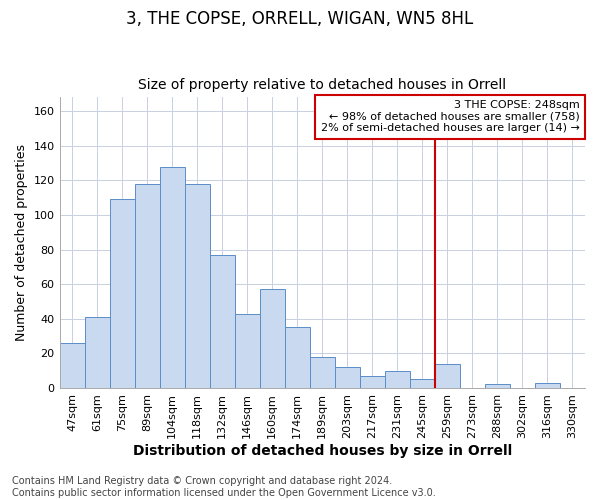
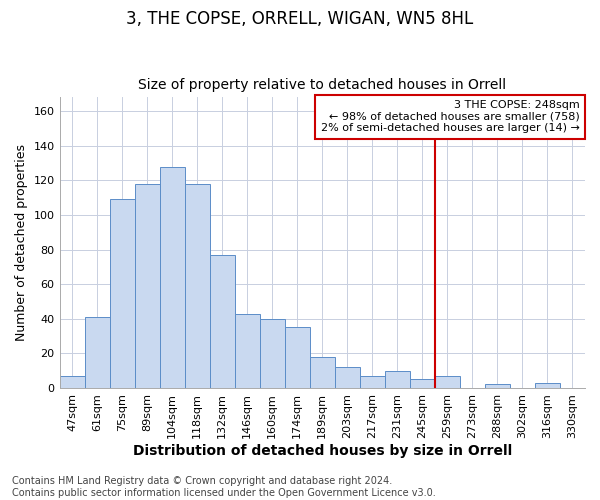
47sqm: 26 -> 7
160sqm: 57 -> 40
259sqm: 14 -> 7
